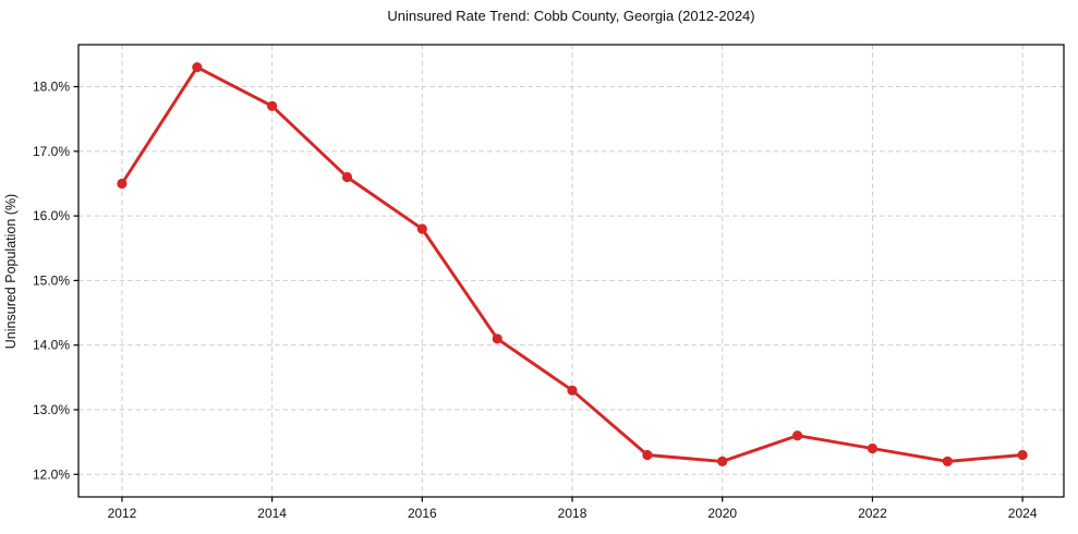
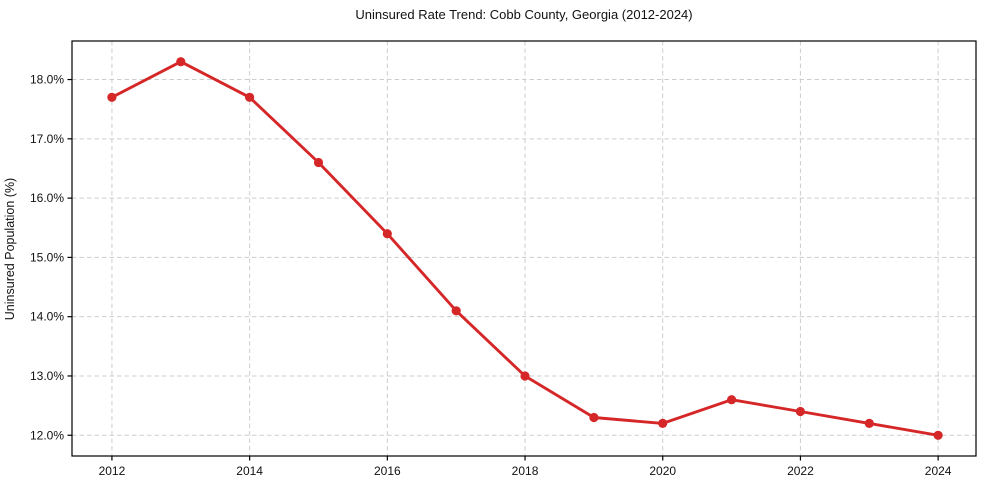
2012: 16.5% -> 17.7%
2016: 15.8% -> 15.4%
2018: 13.3% -> 13.0%
2024: 12.3% -> 12.0%
